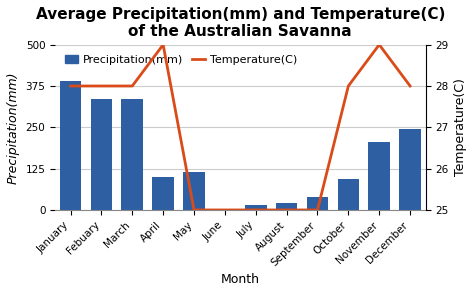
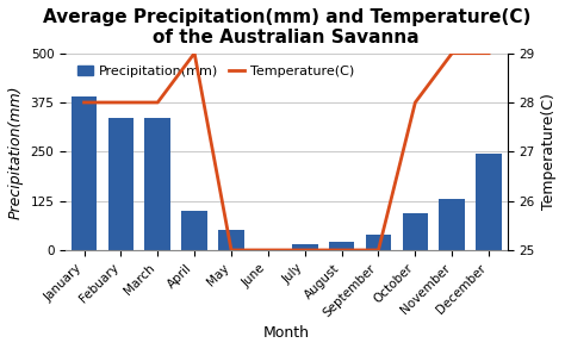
Precipitation(mm)/May: 115 -> 50
Precipitation(mm)/November: 205 -> 130
Temperature(C)/December: 28 -> 29
